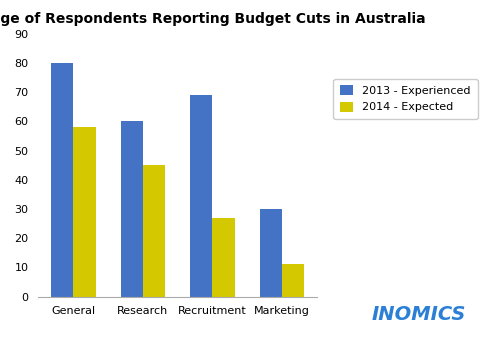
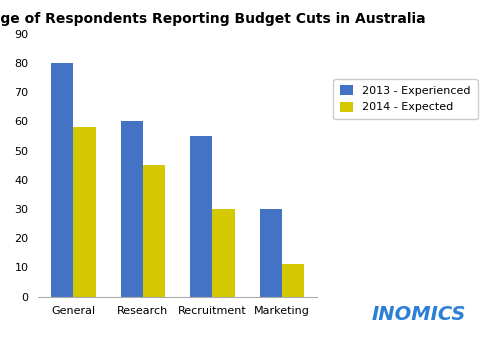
2013 - Experienced/Recruitment: 69 -> 55
2014 - Expected/Recruitment: 27 -> 30
